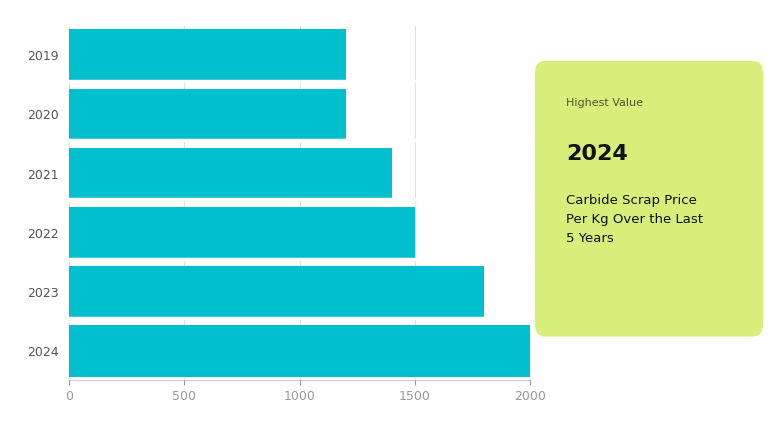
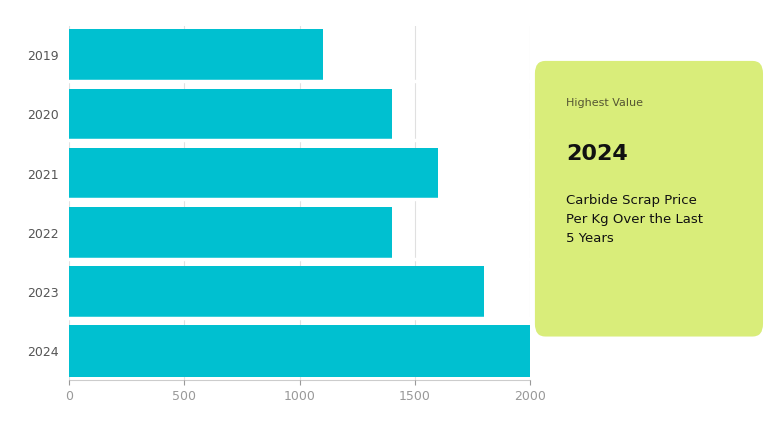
2019: 1200 -> 1100
2020: 1200 -> 1400
2021: 1400 -> 1600
2022: 1500 -> 1400
